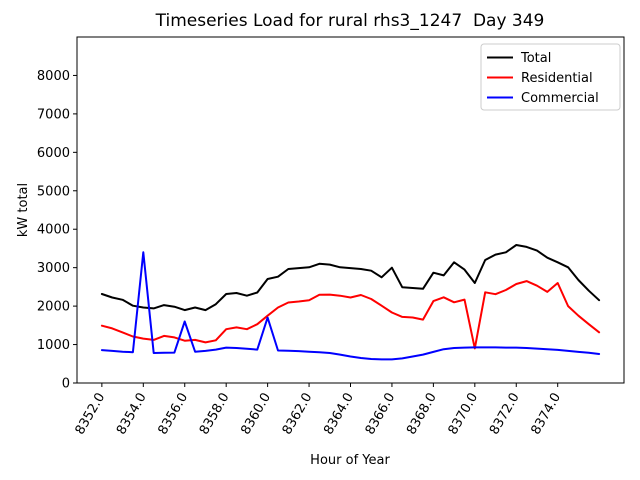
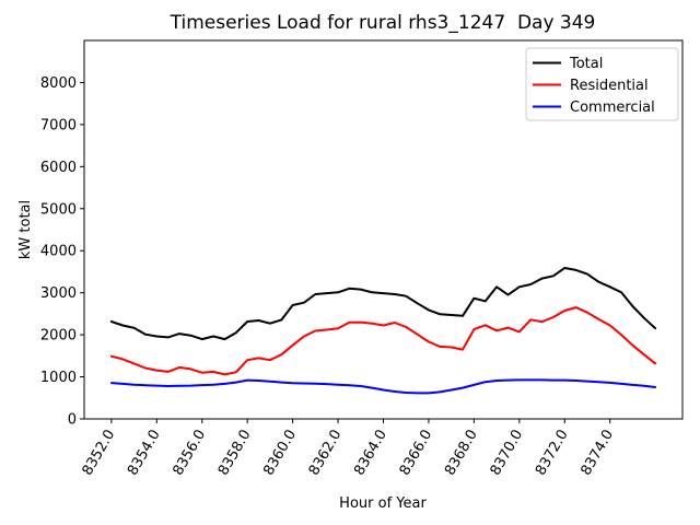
Commercial/8354.0: 3400 -> 800
Commercial/8356.0: 1600 -> 800
Commercial/8360.0: 1700 -> 800
Total/8366.0: 3000 -> 2600
Total/8370.0: 2600 -> 3100
Residential/8370.0: 900 -> 2100
Residential/8374.0: 2600 -> 2200
